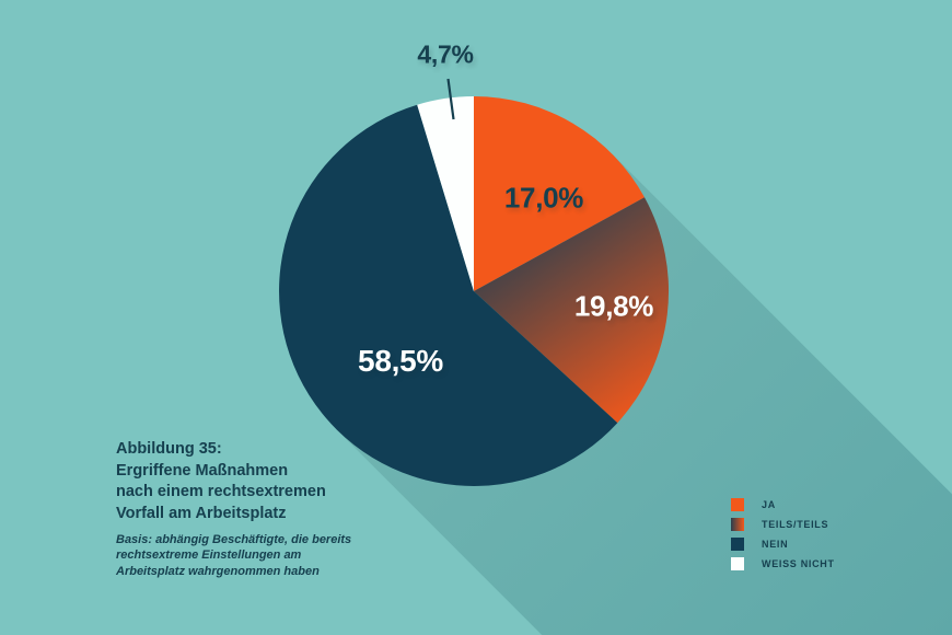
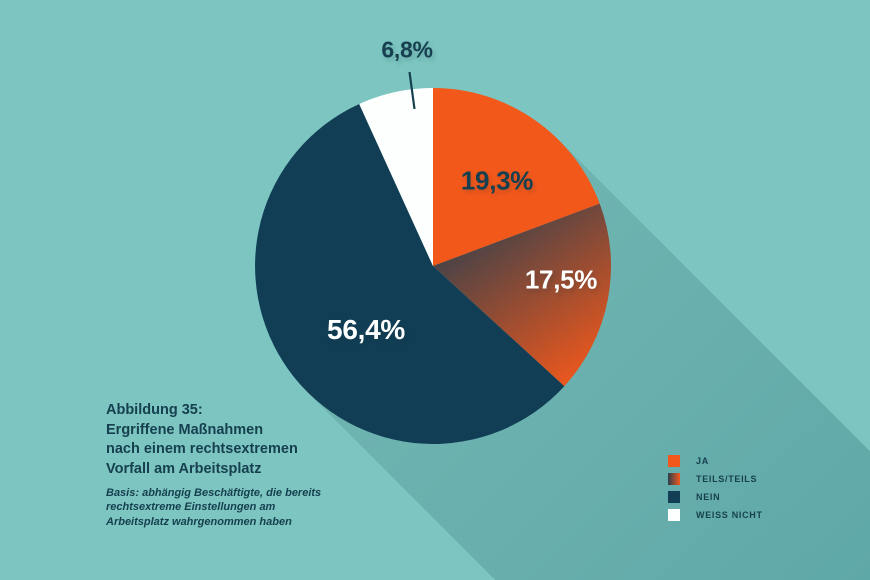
JA: 17,0% -> 19,3%
TEILS/TEILS: 19,8% -> 17,5%
NEIN: 58,5% -> 56,4%
WEISS NICHT: 4,7% -> 6,8%
